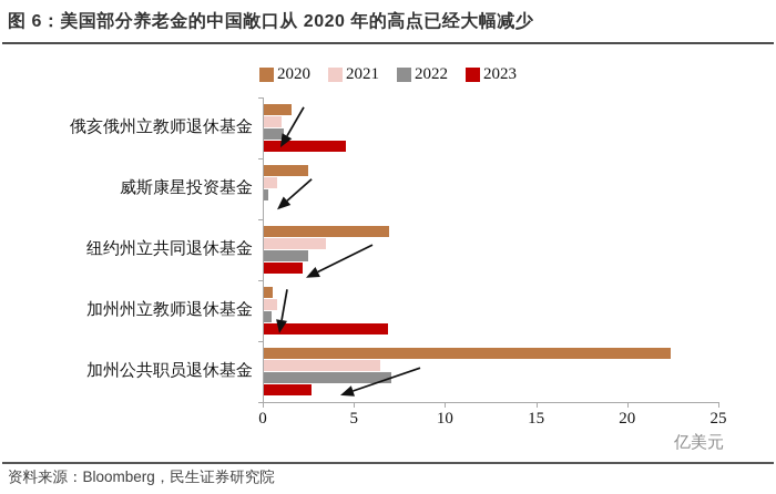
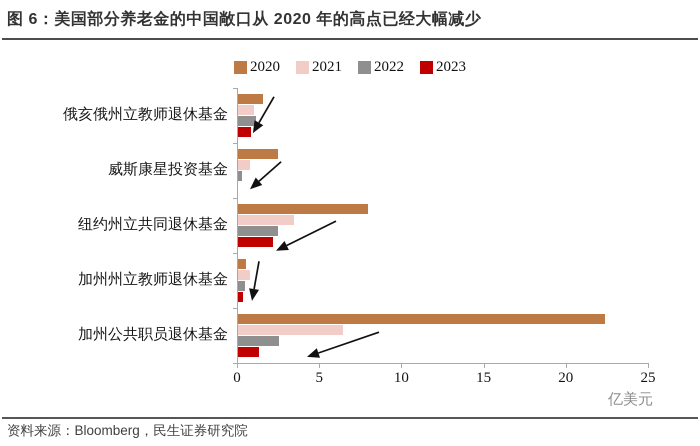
2023/俄亥俄州立教师退休基金: 4.5 -> 0.8
2020/纽约州立共同退休基金: 6.9 -> 7.9
2023/加州州立教师退休基金: 6.8 -> 0.3
2022/加州公共职员退休基金: 7.0 -> 2.5
2023/加州公共职员退休基金: 2.6 -> 1.3
